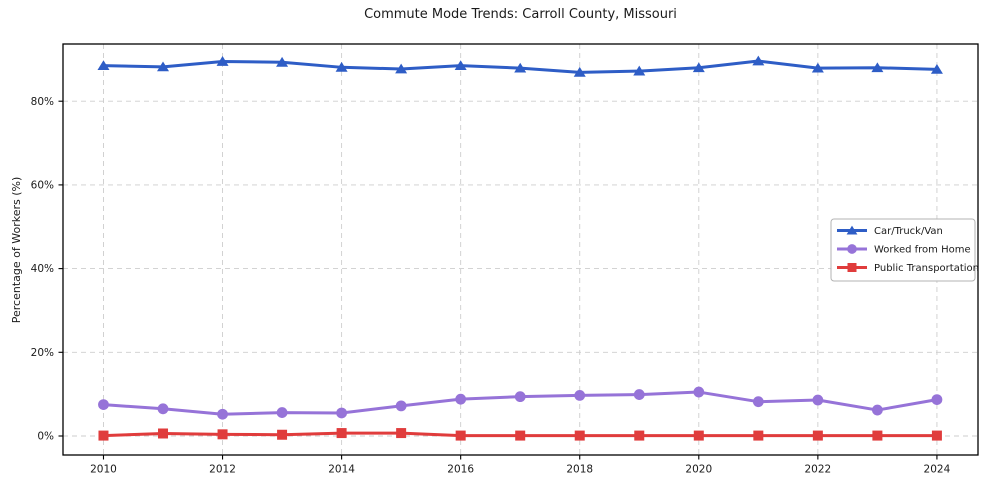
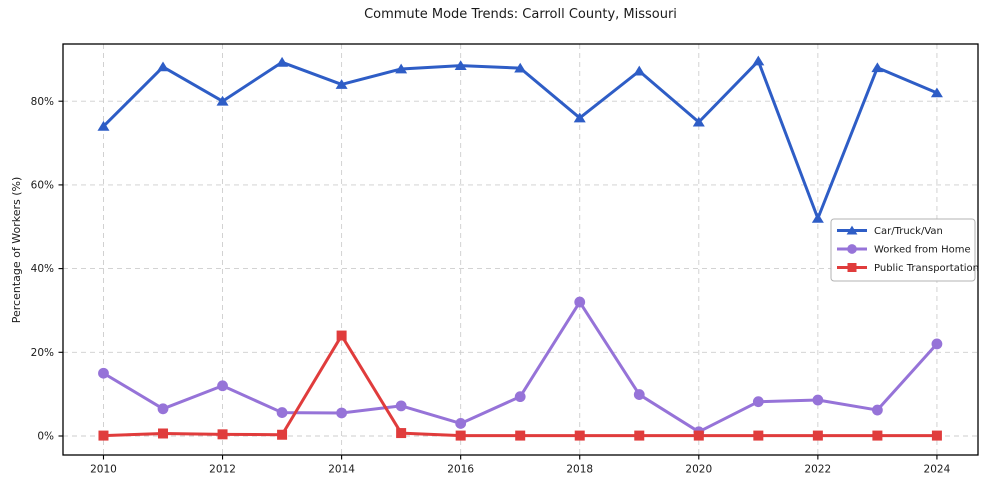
Car/Truck/Van/2010: 88% -> 74%
Worked from Home/2010: 8% -> 15%
Car/Truck/Van/2012: 90% -> 80%
Worked from Home/2012: 5% -> 12%
Car/Truck/Van/2014: 88% -> 84%
Public Transportation/2014: 1% -> 24%
Worked from Home/2016: 9% -> 3%
Car/Truck/Van/2018: 87% -> 76%
Worked from Home/2018: 10% -> 32%
Car/Truck/Van/2020: 88% -> 75%
Worked from Home/2020: 10% -> 1%
Car/Truck/Van/2022: 88% -> 52%
Car/Truck/Van/2024: 88% -> 82%
Worked from Home/2024: 9% -> 22%
